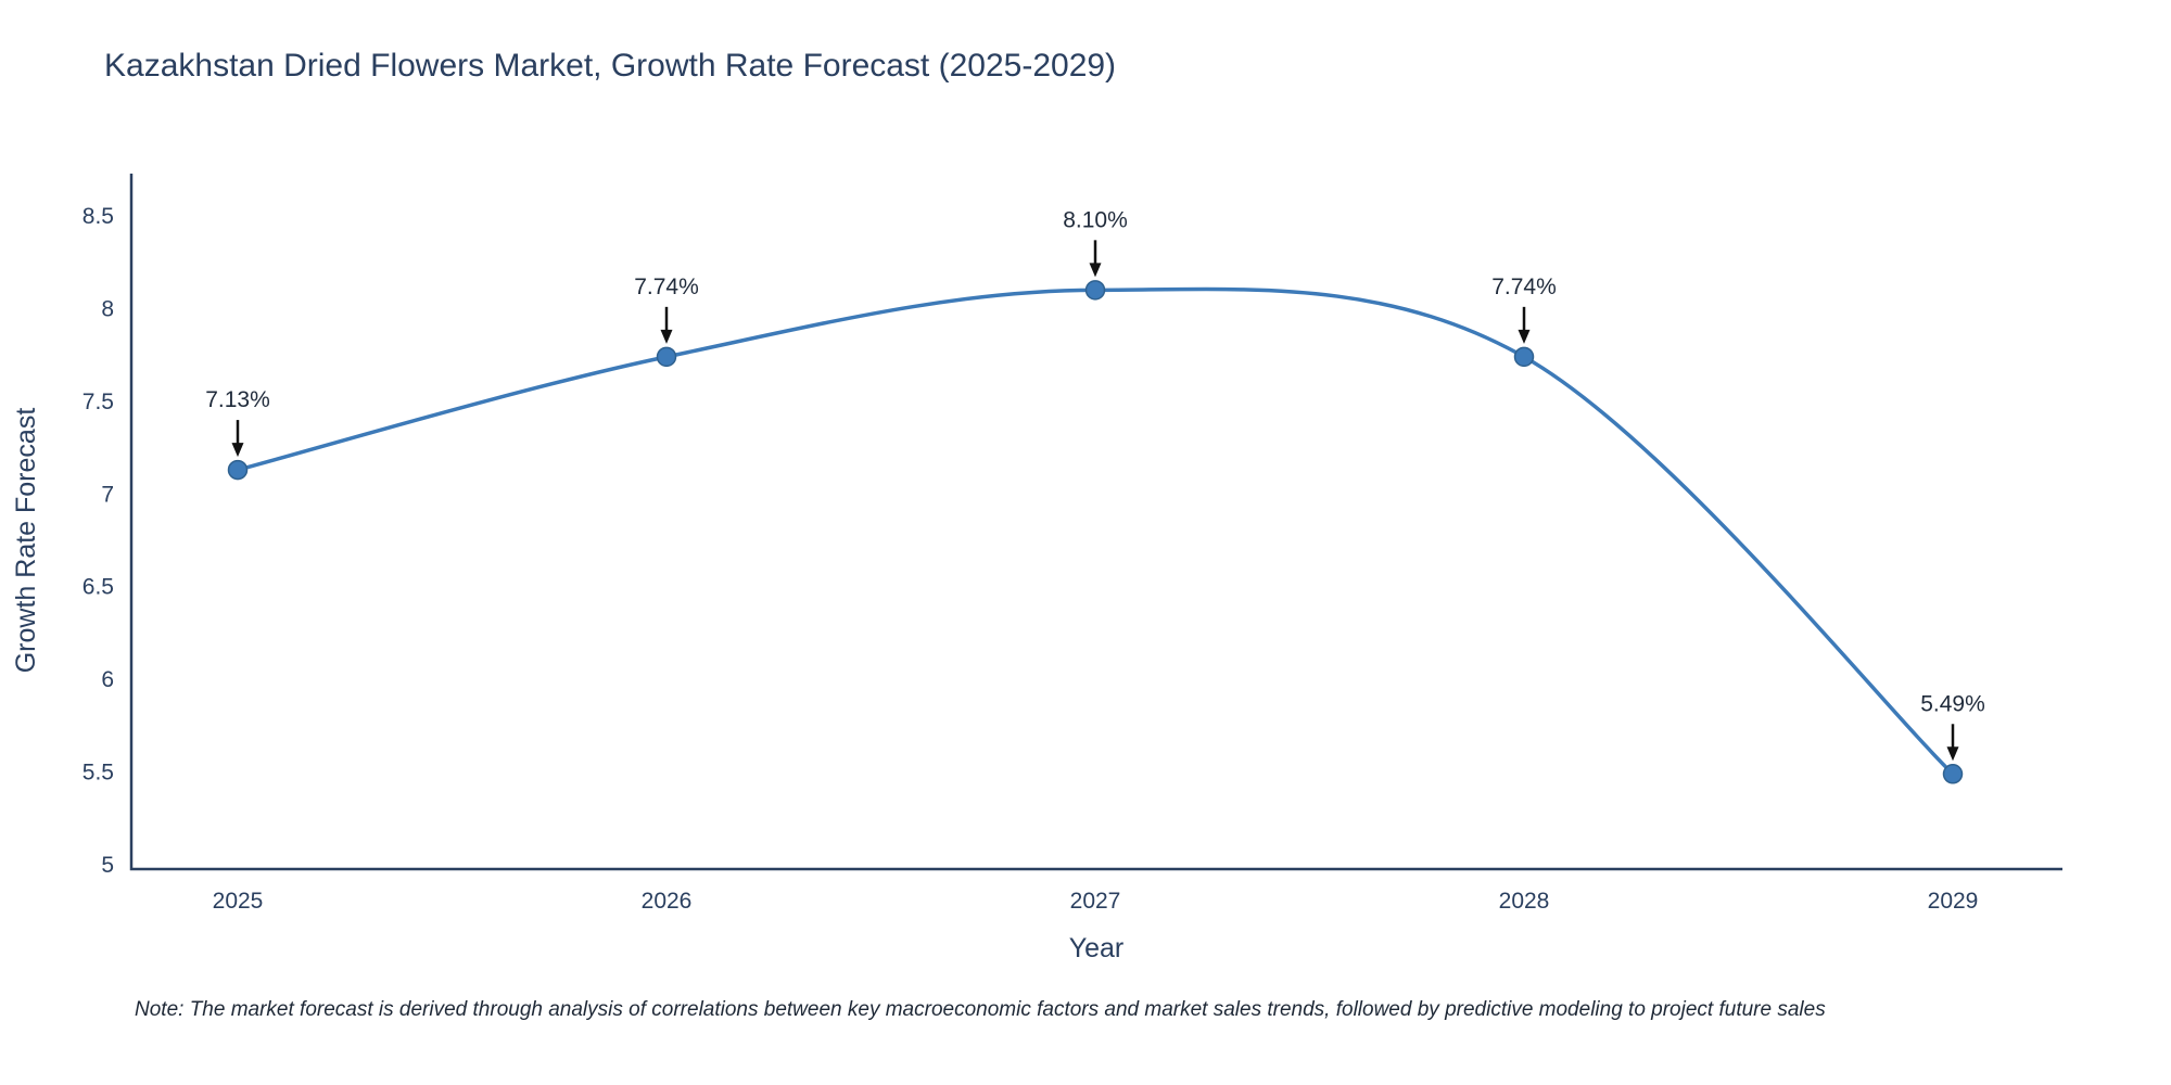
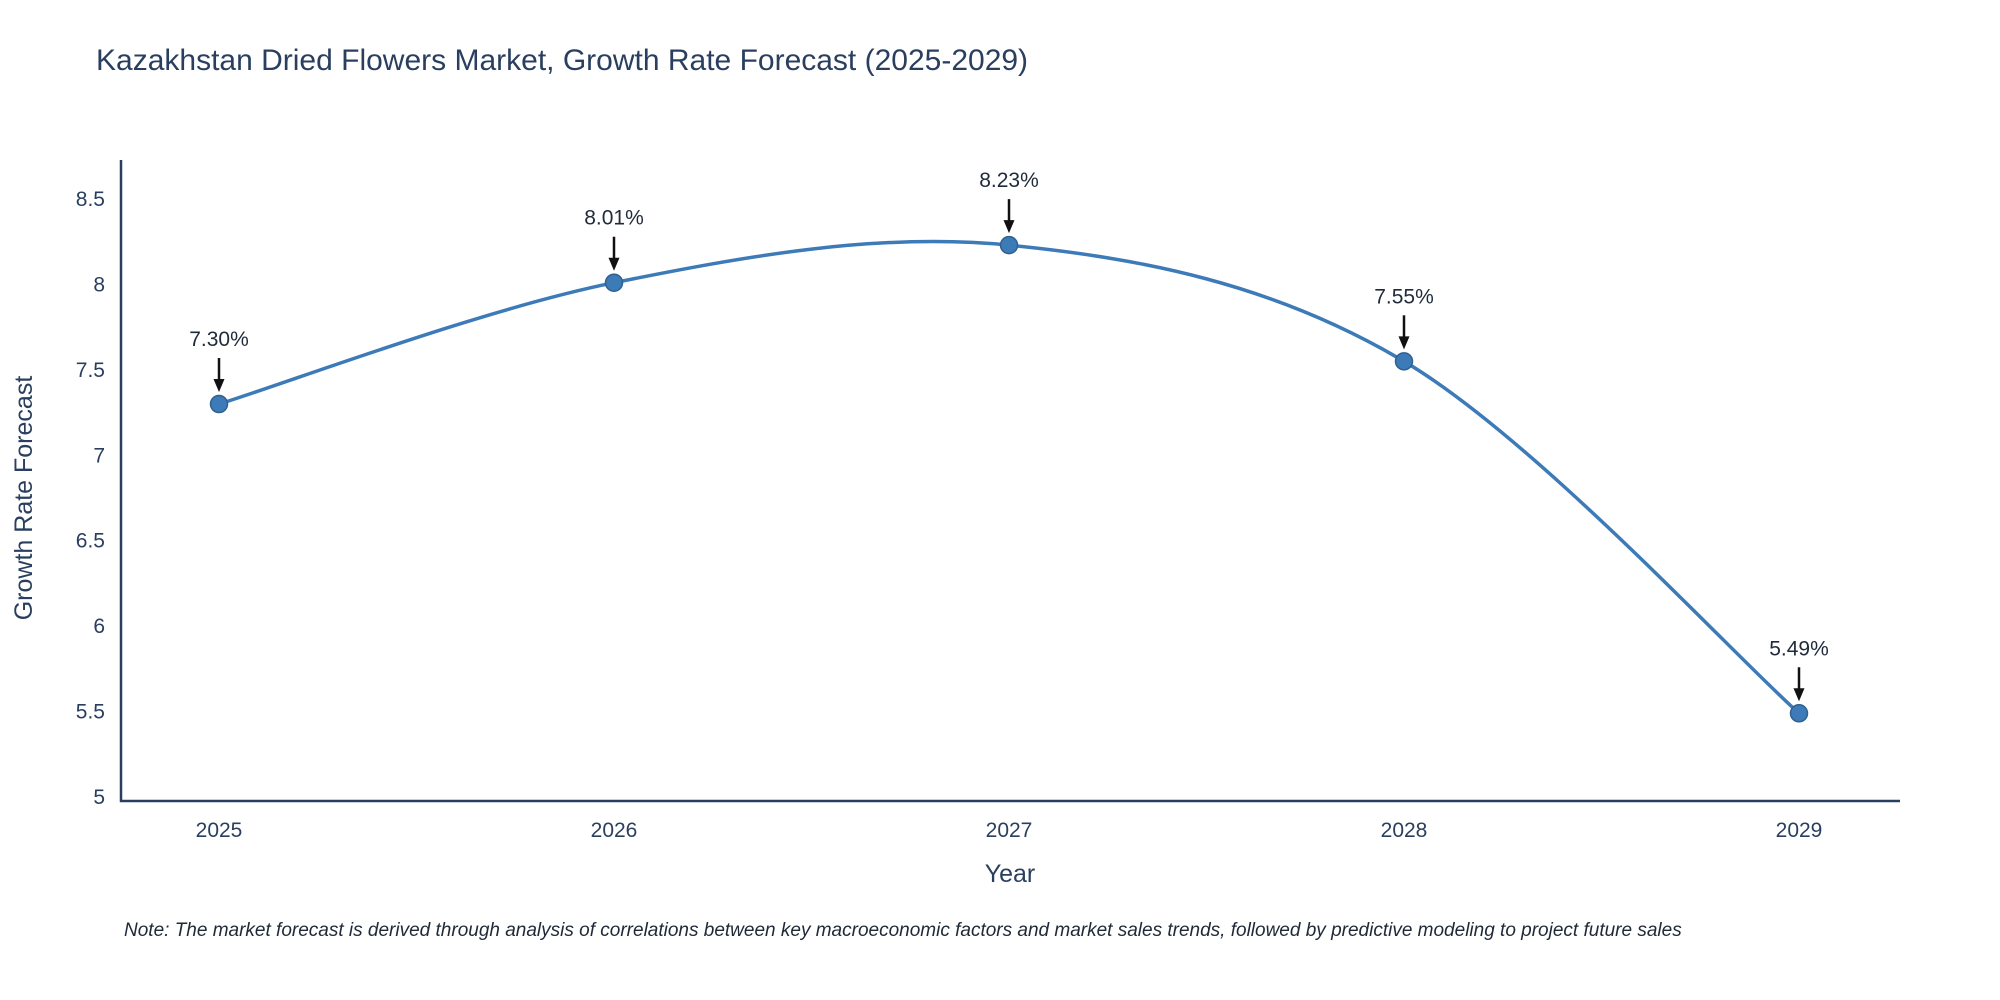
2025: 7.13% -> 7.30%
2026: 7.74% -> 8.01%
2027: 8.10% -> 8.23%
2028: 7.74% -> 7.55%
